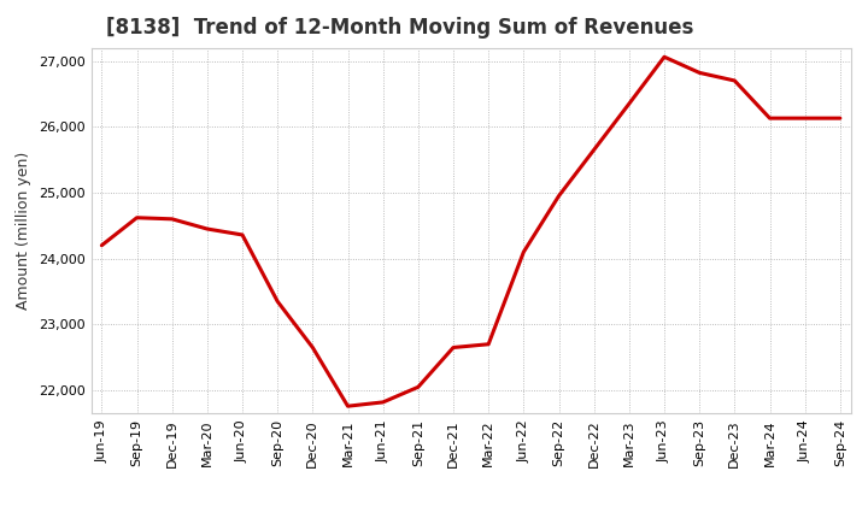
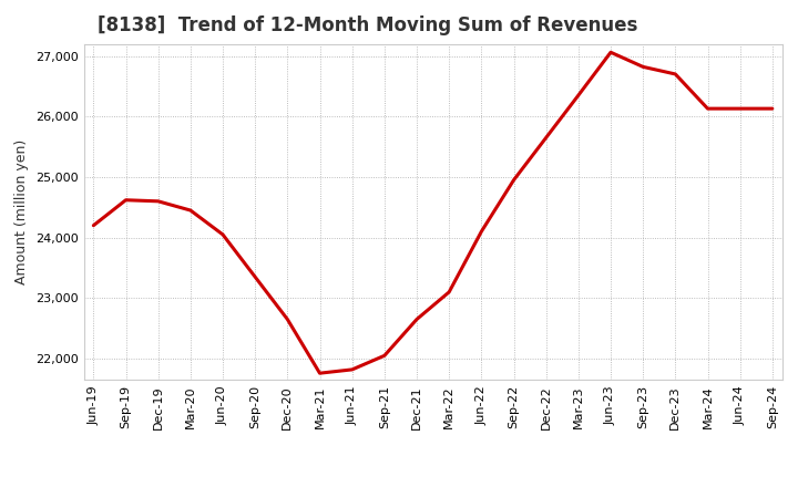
Jun-20: 24,360 -> 24,050
Mar-22: 22,700 -> 23,100
